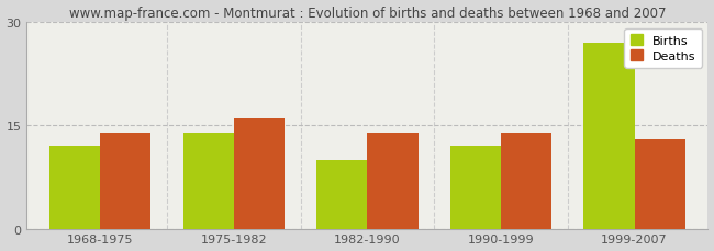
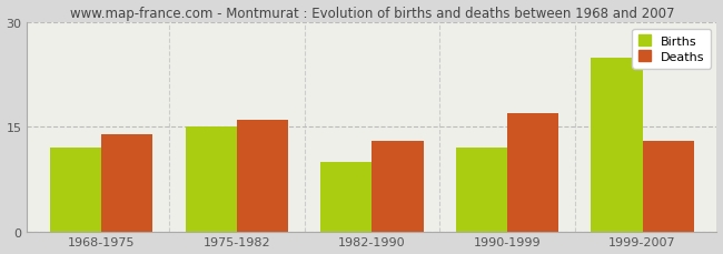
Births/1975-1982: 14 -> 15
Deaths/1982-1990: 14 -> 13
Deaths/1990-1999: 14 -> 17
Births/1999-2007: 27 -> 25
